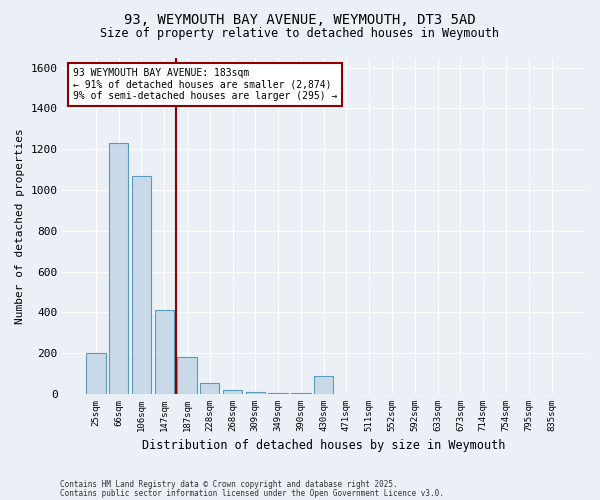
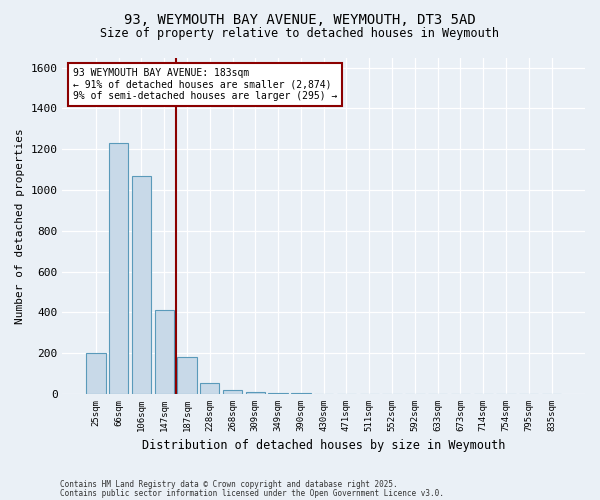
430sqm: 90 -> 2
